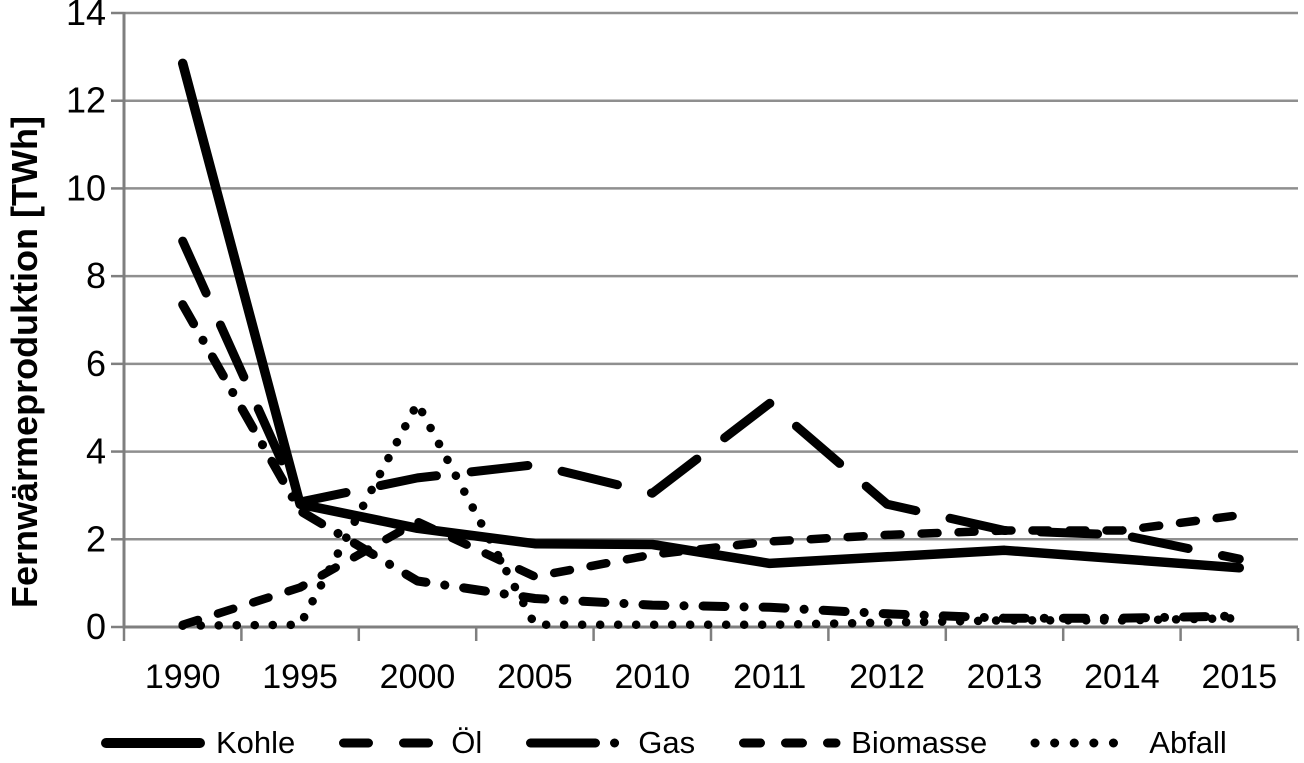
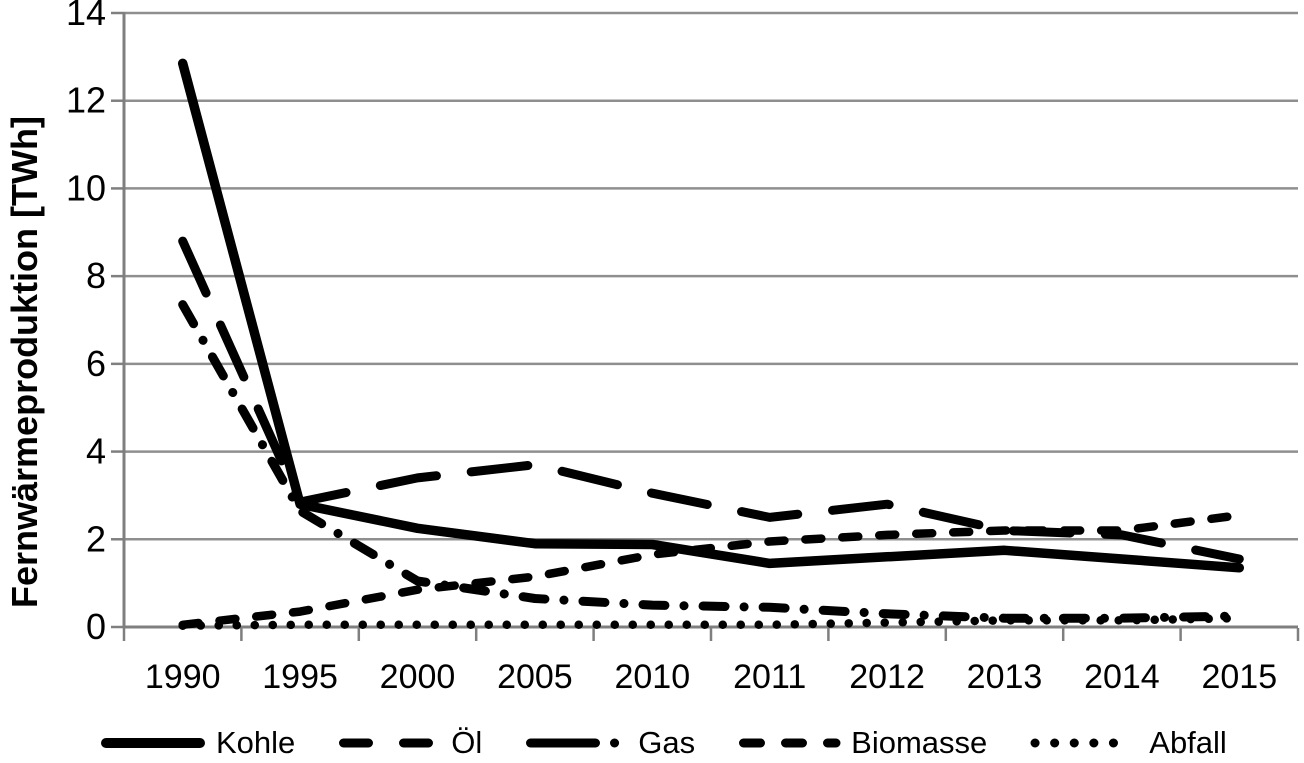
Biomasse/1995: 0.9 -> 0.3
Biomasse/2000: 2.4 -> 0.8
Abfall/2000: 5.1 -> 0.1
Öl/2011: 5.1 -> 2.5
